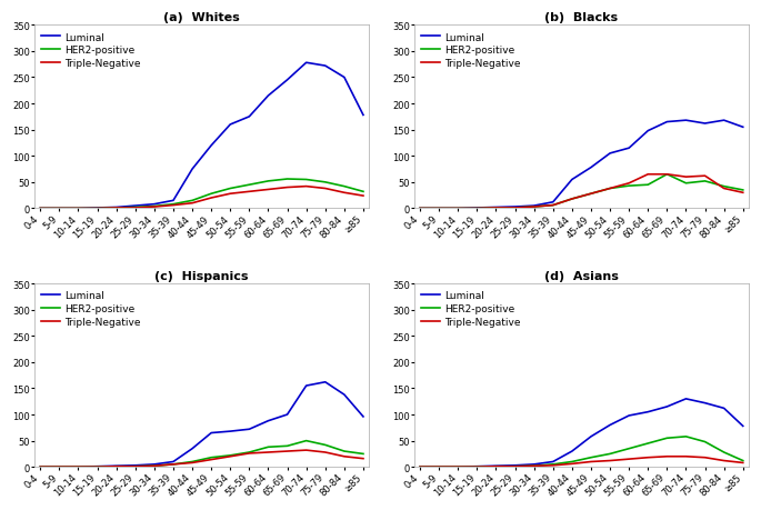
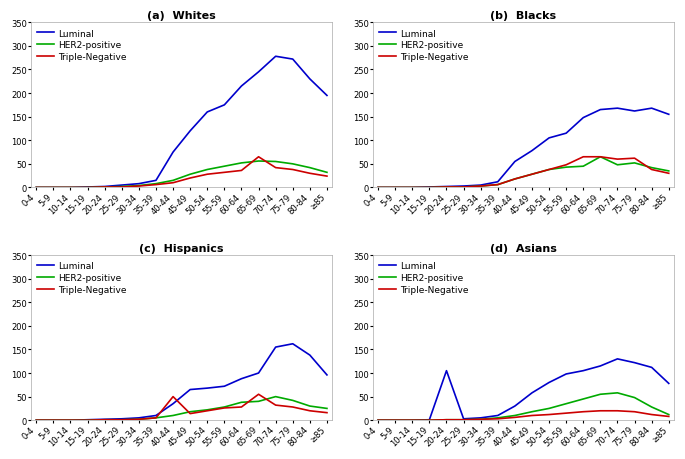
(a) Whites/Triple-Negative/65-69: 40 -> 65
(a) Whites/Luminal/80-84: 250 -> 230
(a) Whites/Luminal/≥85: 178 -> 195
(c) Hispanics/Triple-Negative/40-44: 8 -> 50
(c) Hispanics/Triple-Negative/65-69: 30 -> 55
(d) Asians/Luminal/20-24: 2 -> 105
